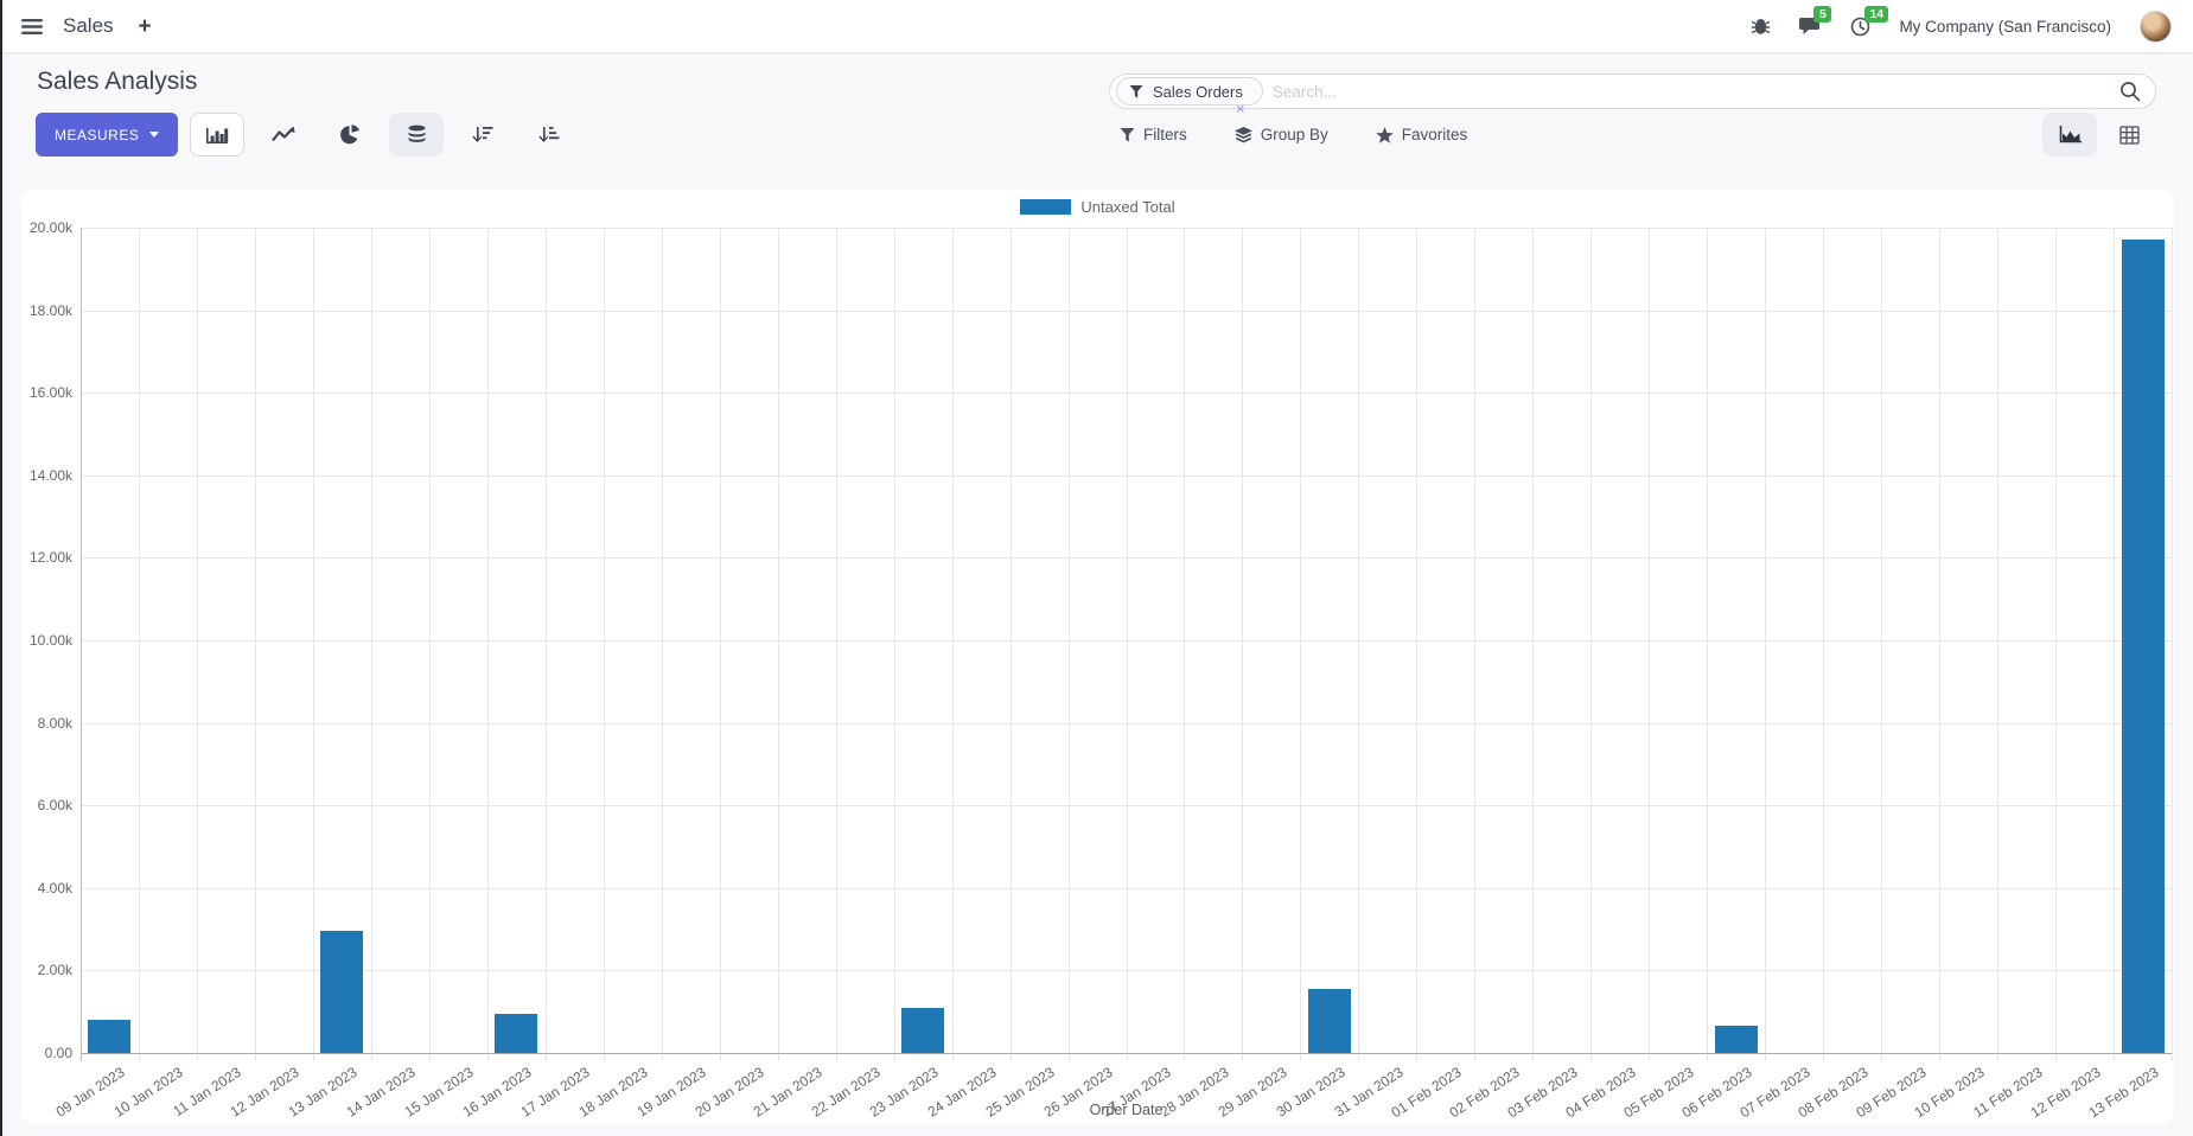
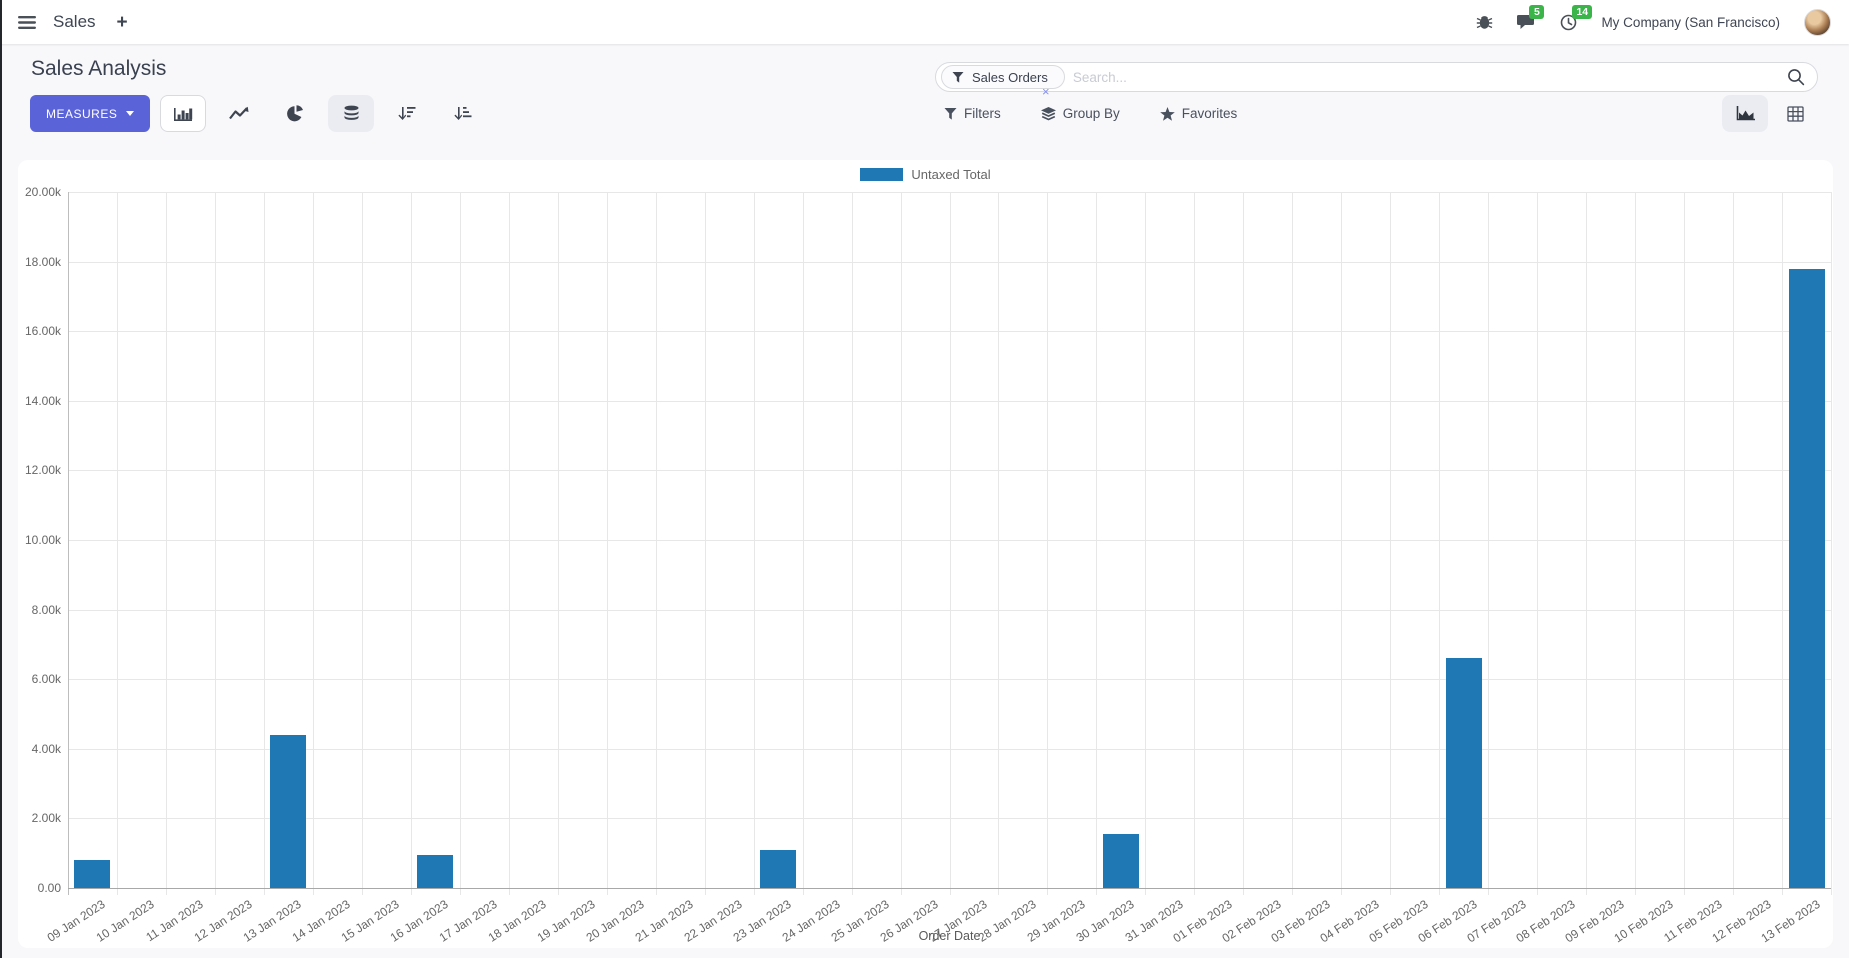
13 Jan 2023: 3.0k -> 4.4k
06 Feb 2023: 0.6k -> 6.6k
13 Feb 2023: 19.7k -> 17.8k
